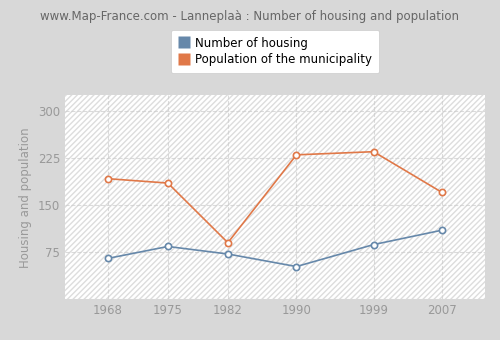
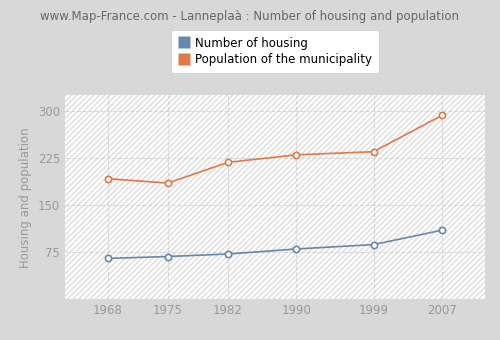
Number of housing/1975: 84 -> 68
Population of the municipality/1982: 90 -> 218
Number of housing/1990: 52 -> 80
Population of the municipality/2007: 170 -> 293
